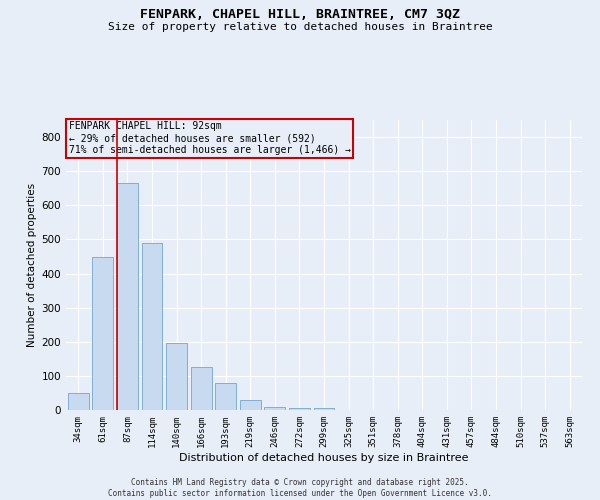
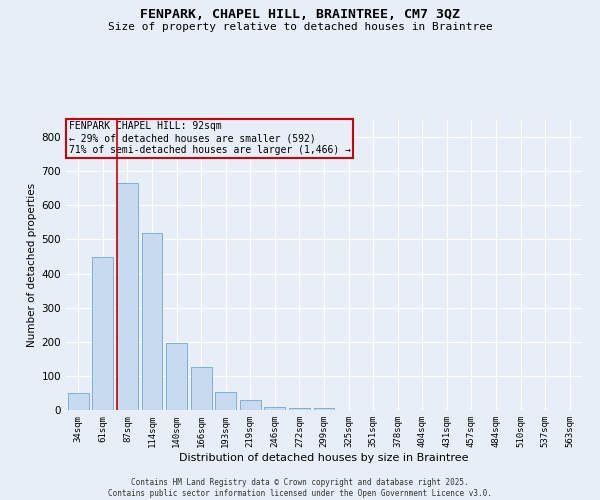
114sqm: 490 -> 520
193sqm: 80 -> 52
